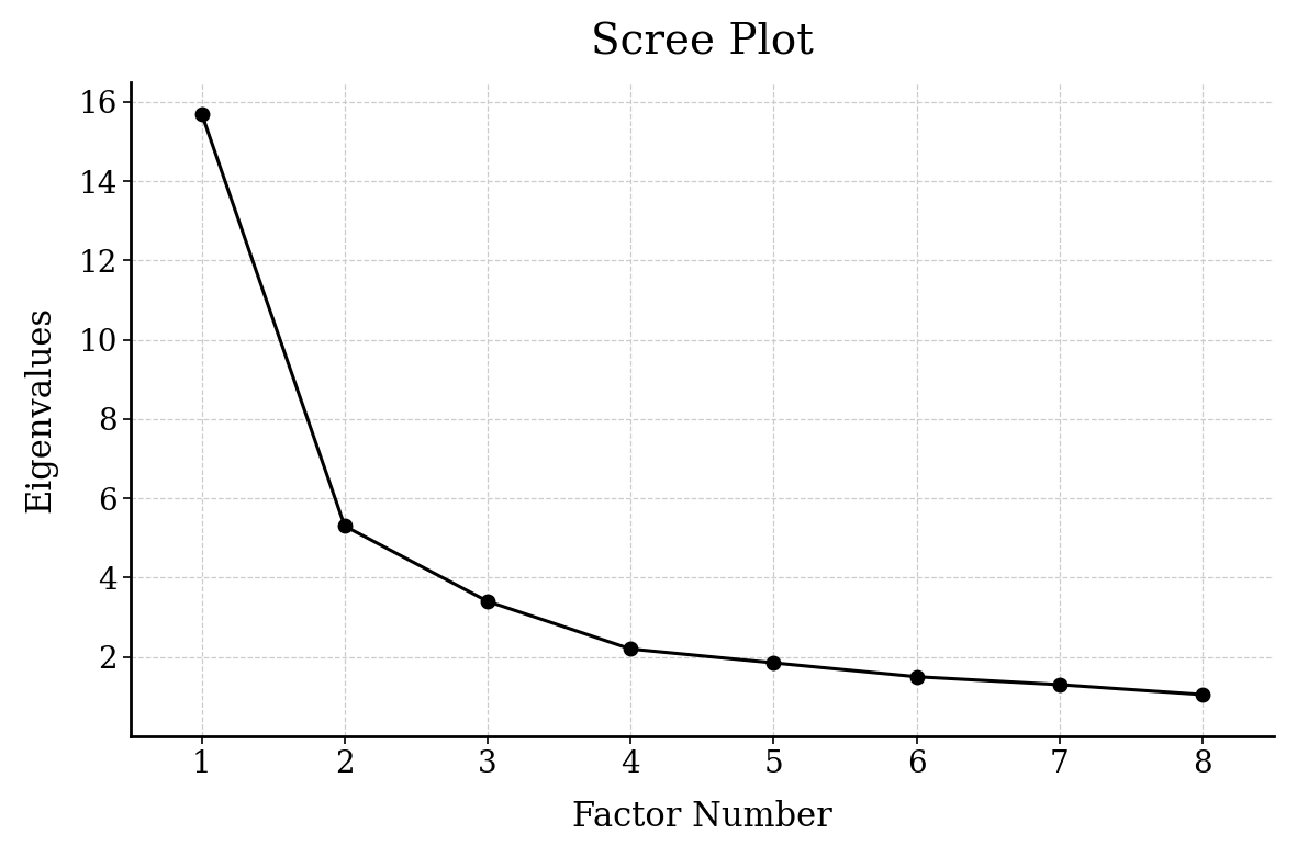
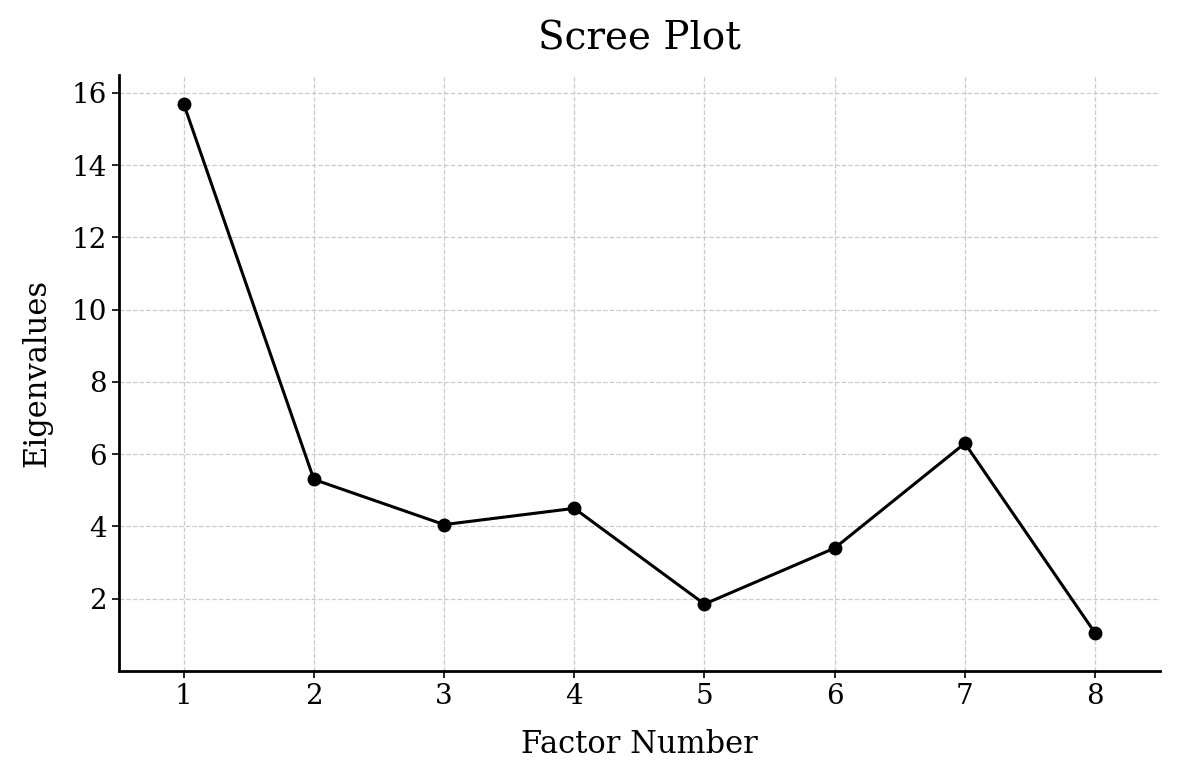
3: 3.40 -> 4.05
4: 2.20 -> 4.50
6: 1.50 -> 3.40
7: 1.30 -> 6.30
